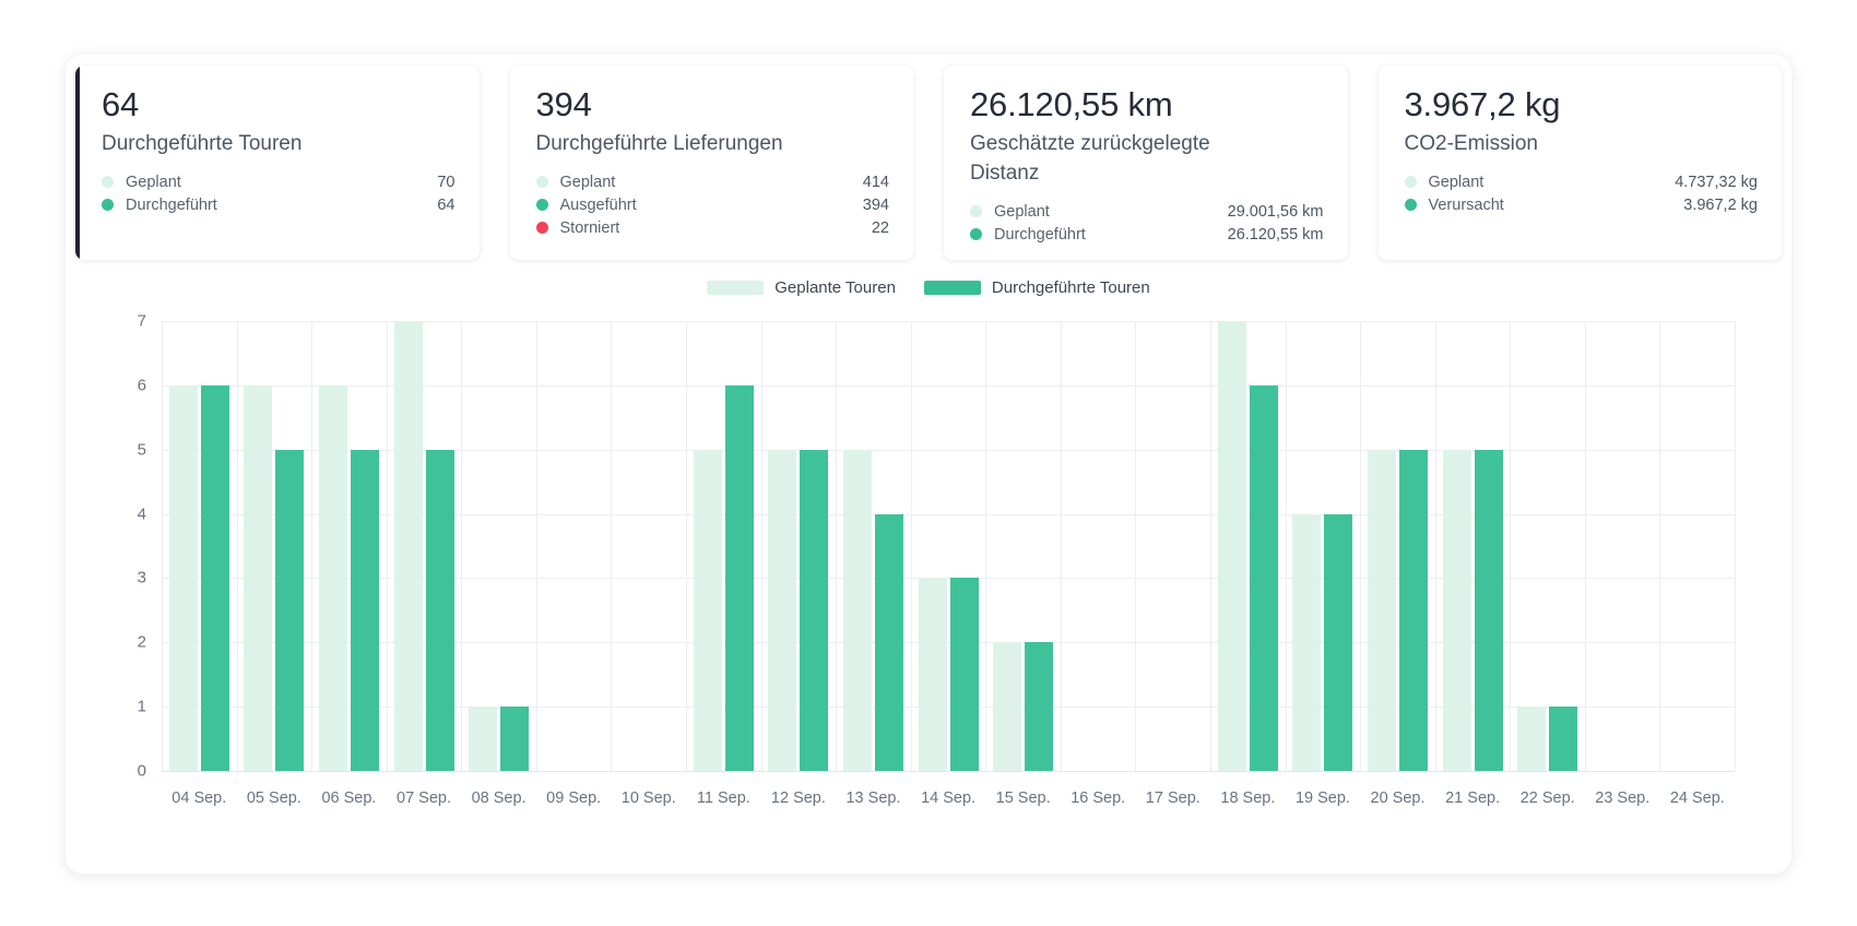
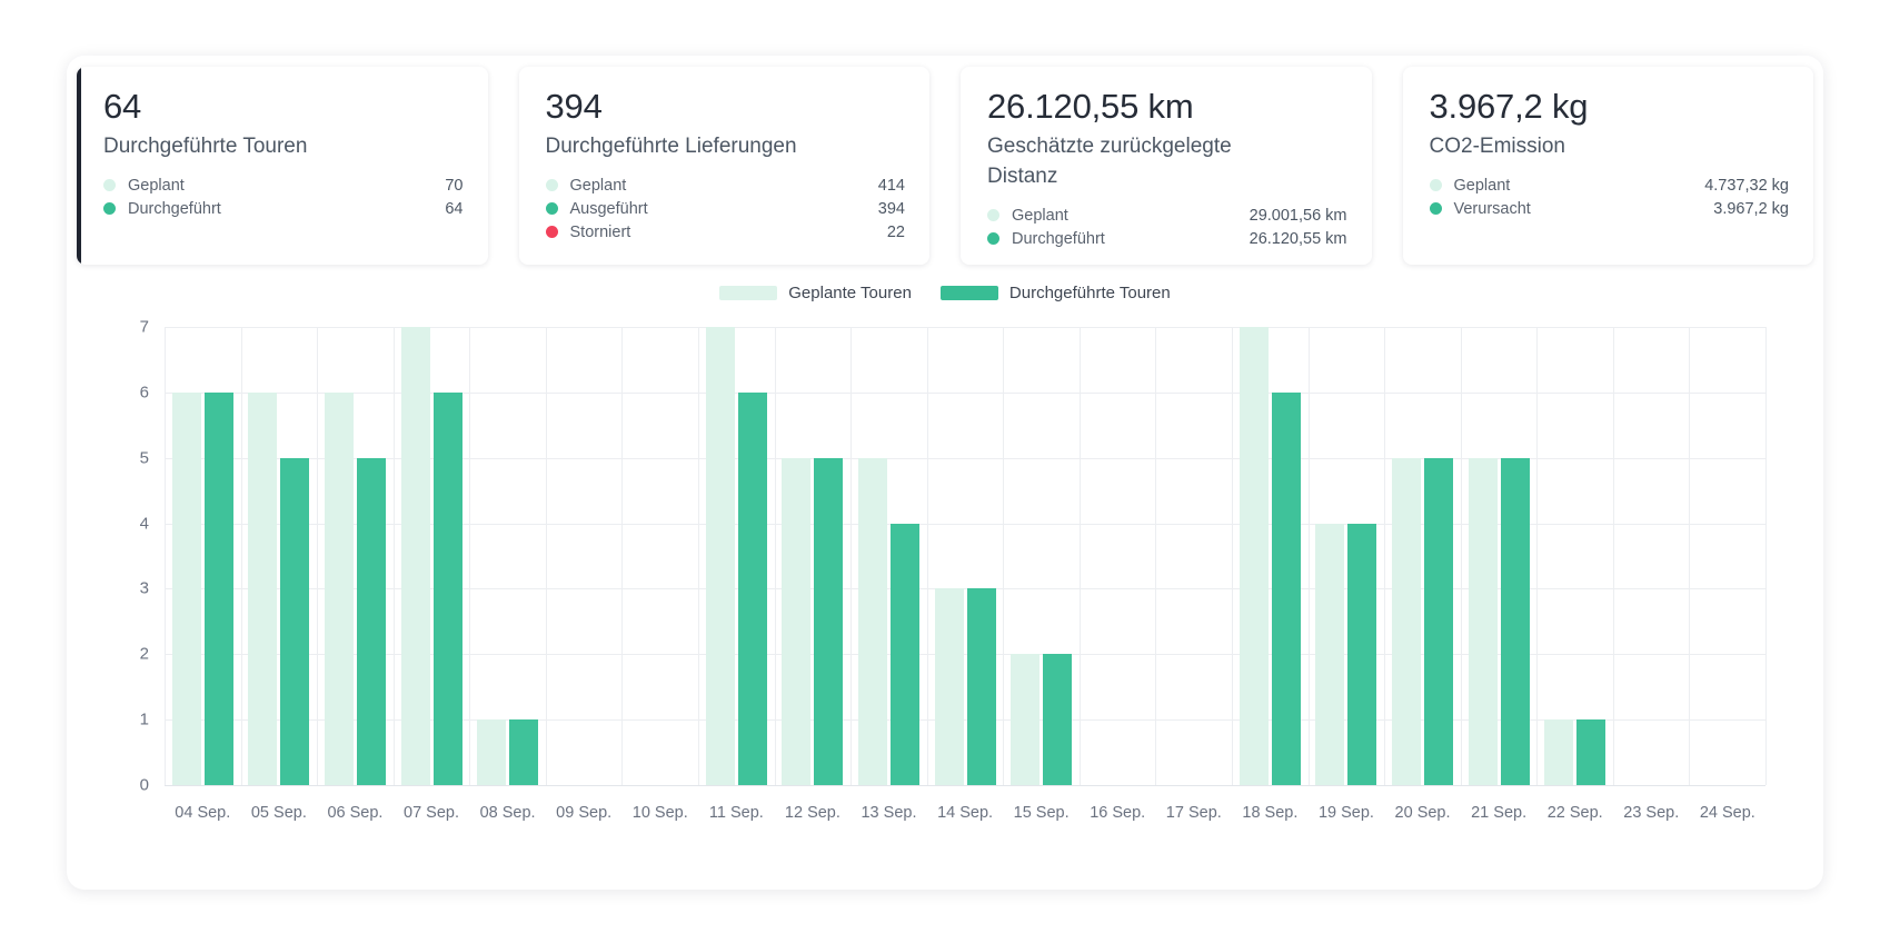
Durchgeführte Touren/07 Sep.: 5 -> 6
Geplante Touren/11 Sep.: 5 -> 7
